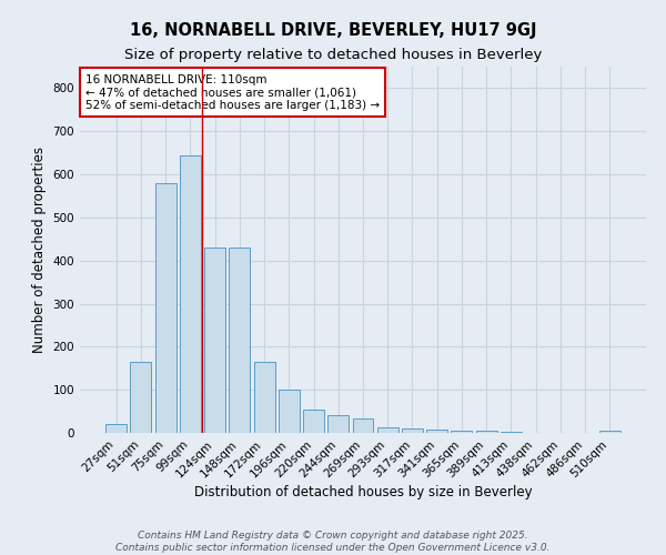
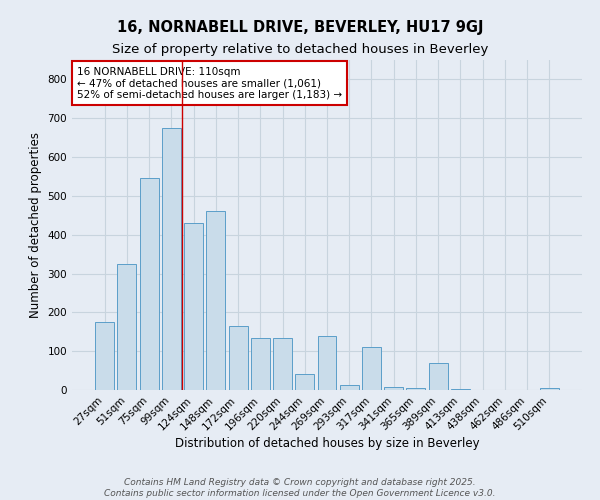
27sqm: 20 -> 175
51sqm: 165 -> 325
75sqm: 580 -> 545
99sqm: 645 -> 675
148sqm: 430 -> 460
196sqm: 100 -> 135
220sqm: 55 -> 135
269sqm: 33 -> 140
317sqm: 10 -> 110
389sqm: 5 -> 70
